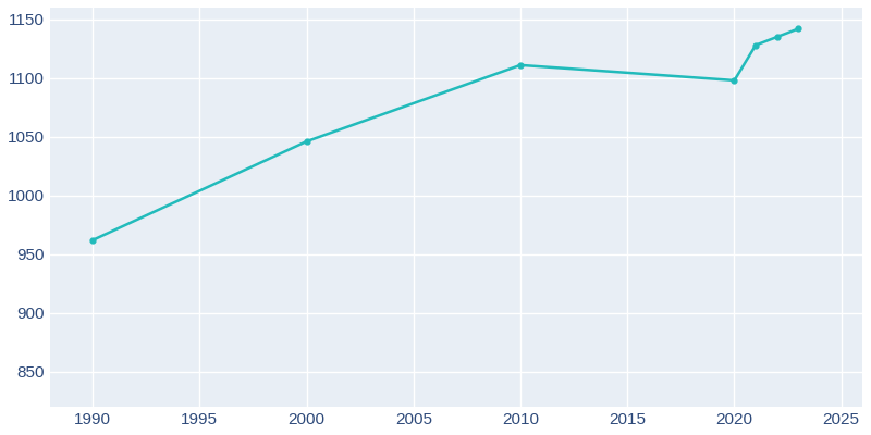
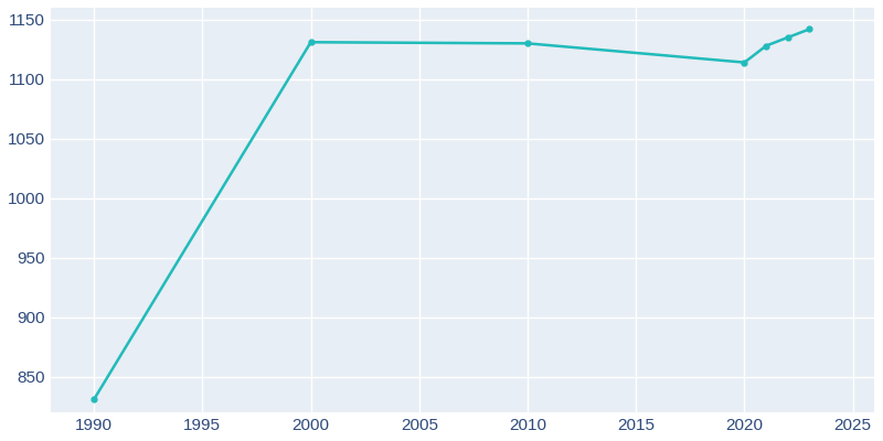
1990: 962 -> 831
2000: 1046 -> 1131
2010: 1111 -> 1130
2020: 1098 -> 1114
